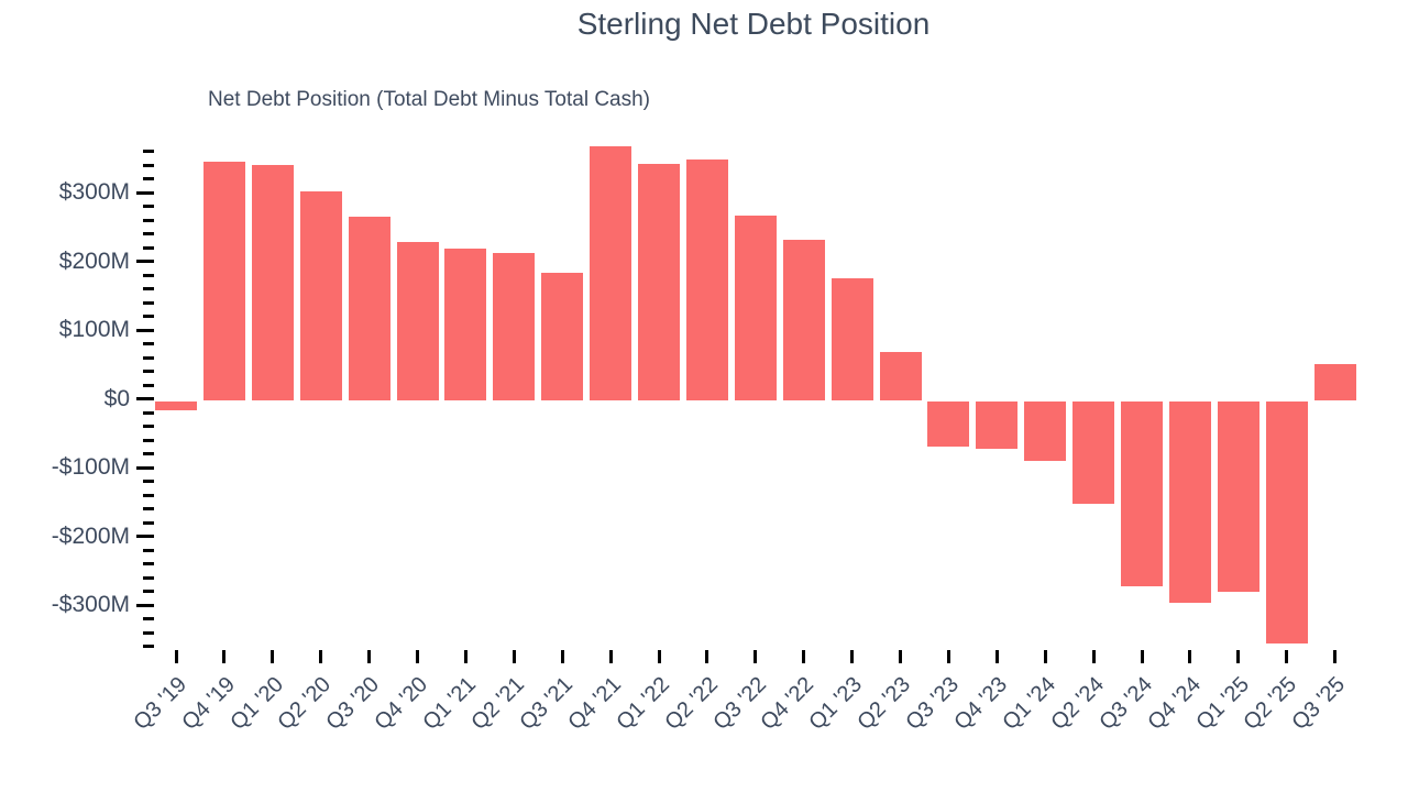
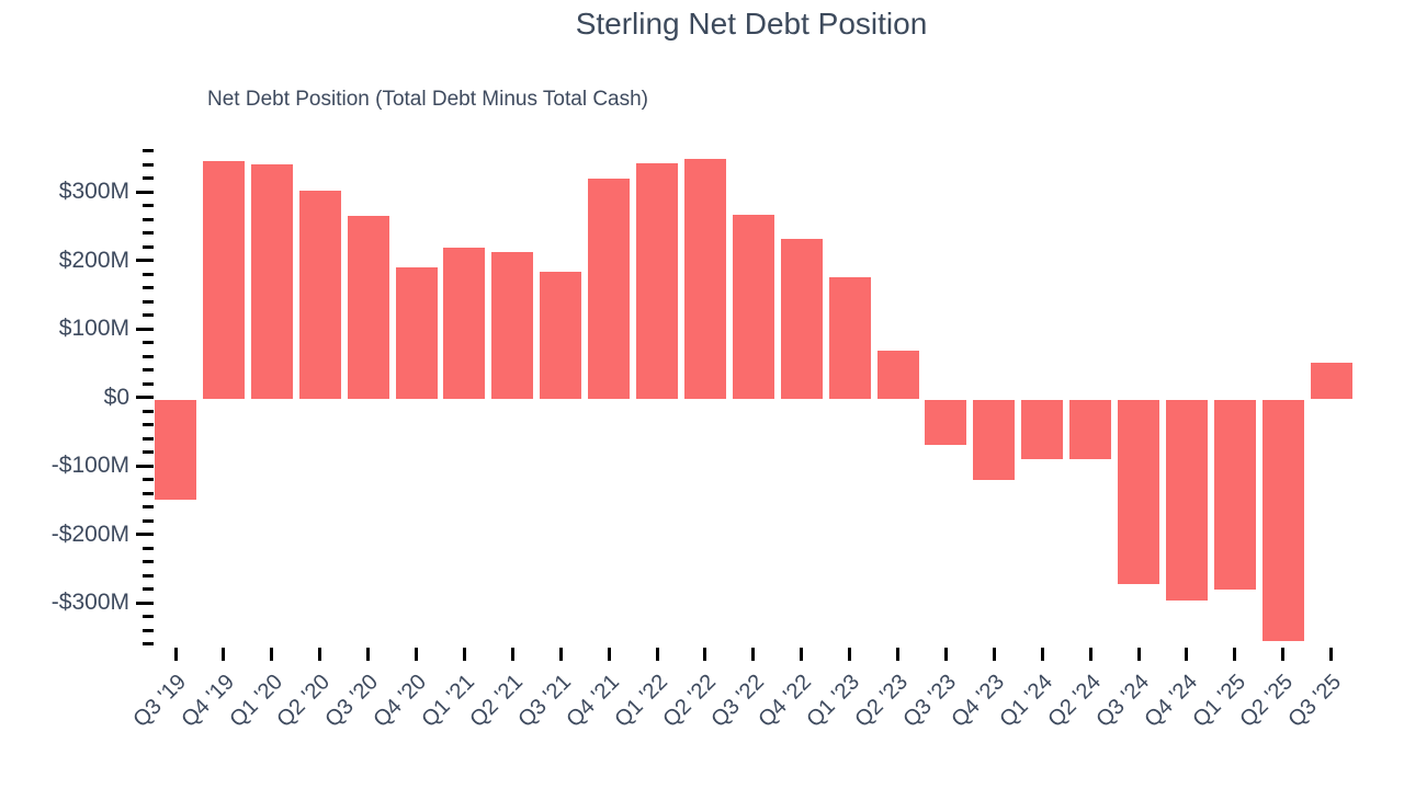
Q3 '19: -$20M -> -$150M
Q4 '20: $230M -> $190M
Q4 '21: $370M -> $320M
Q4 '23: -$70M -> -$120M
Q2 '24: -$150M -> -$90M
